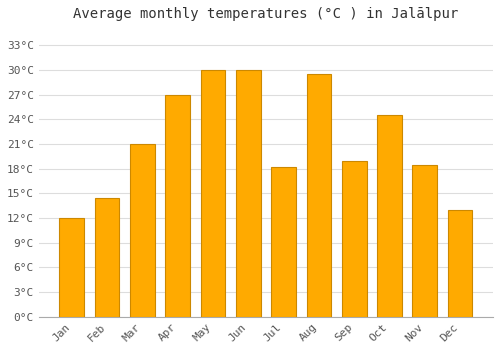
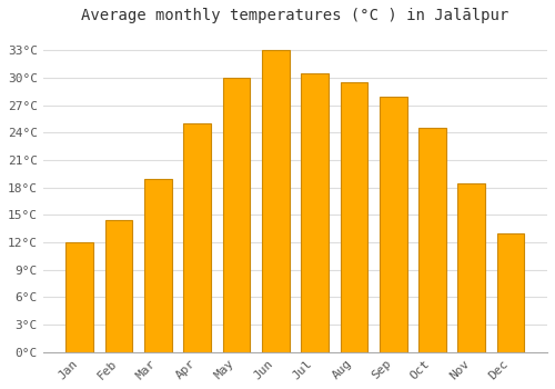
Mar: 21.0°C -> 19.0°C
Apr: 27.0°C -> 25.0°C
Jun: 30.0°C -> 33.0°C
Jul: 18.2°C -> 30.5°C
Sep: 19.0°C -> 28.0°C
